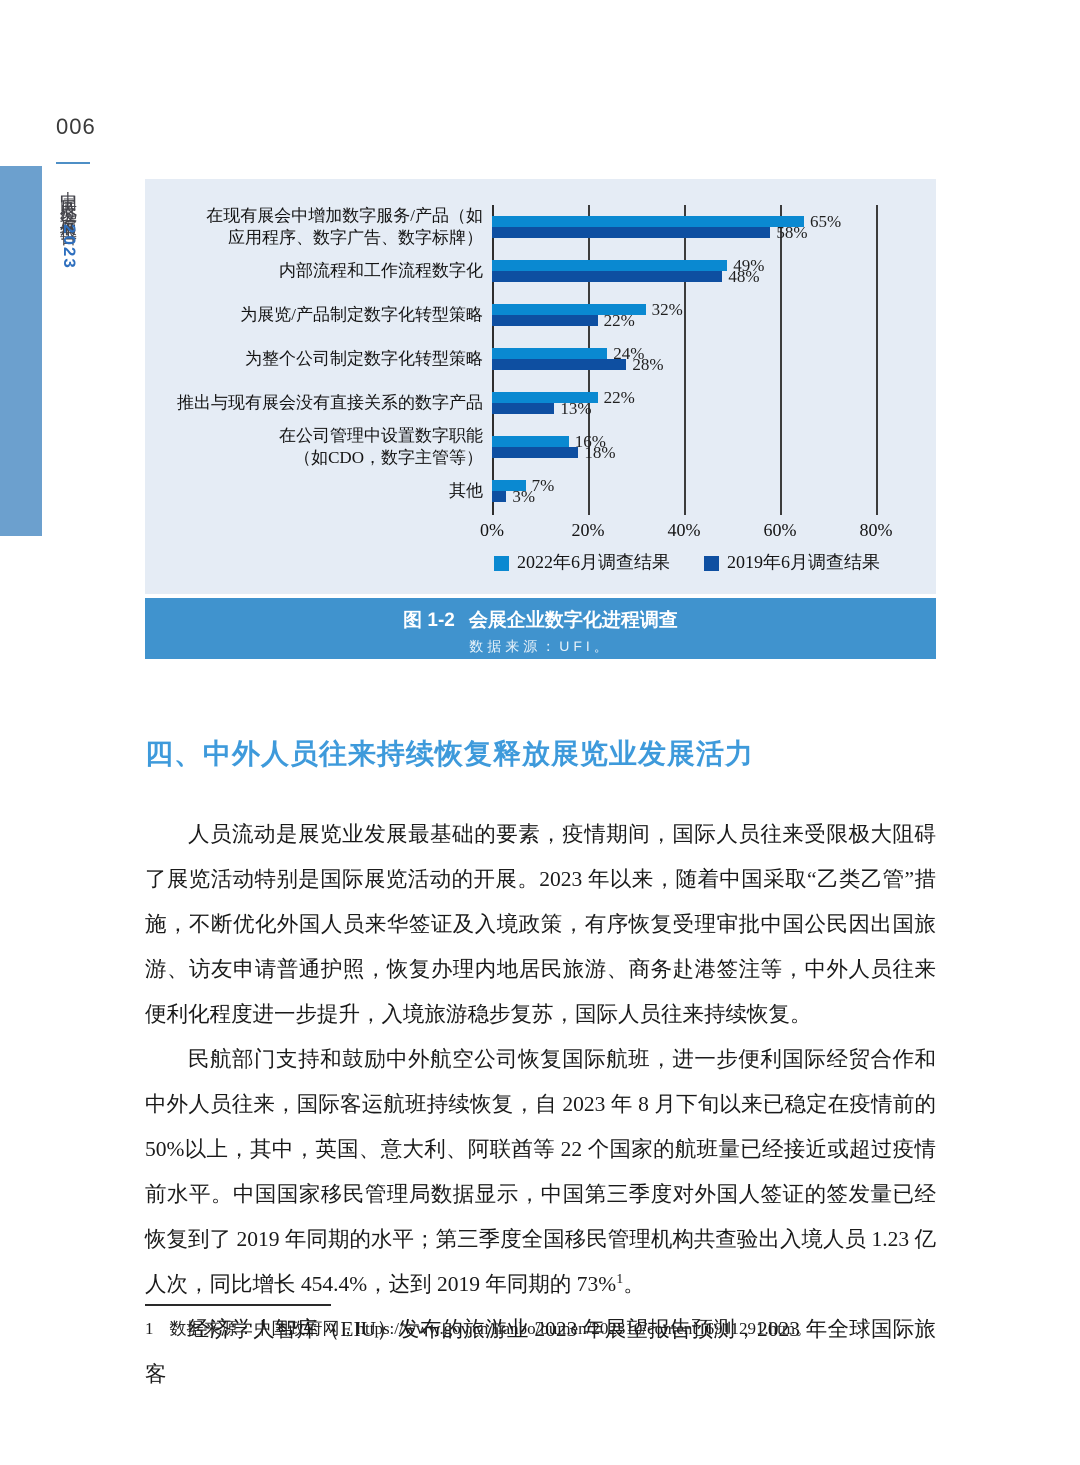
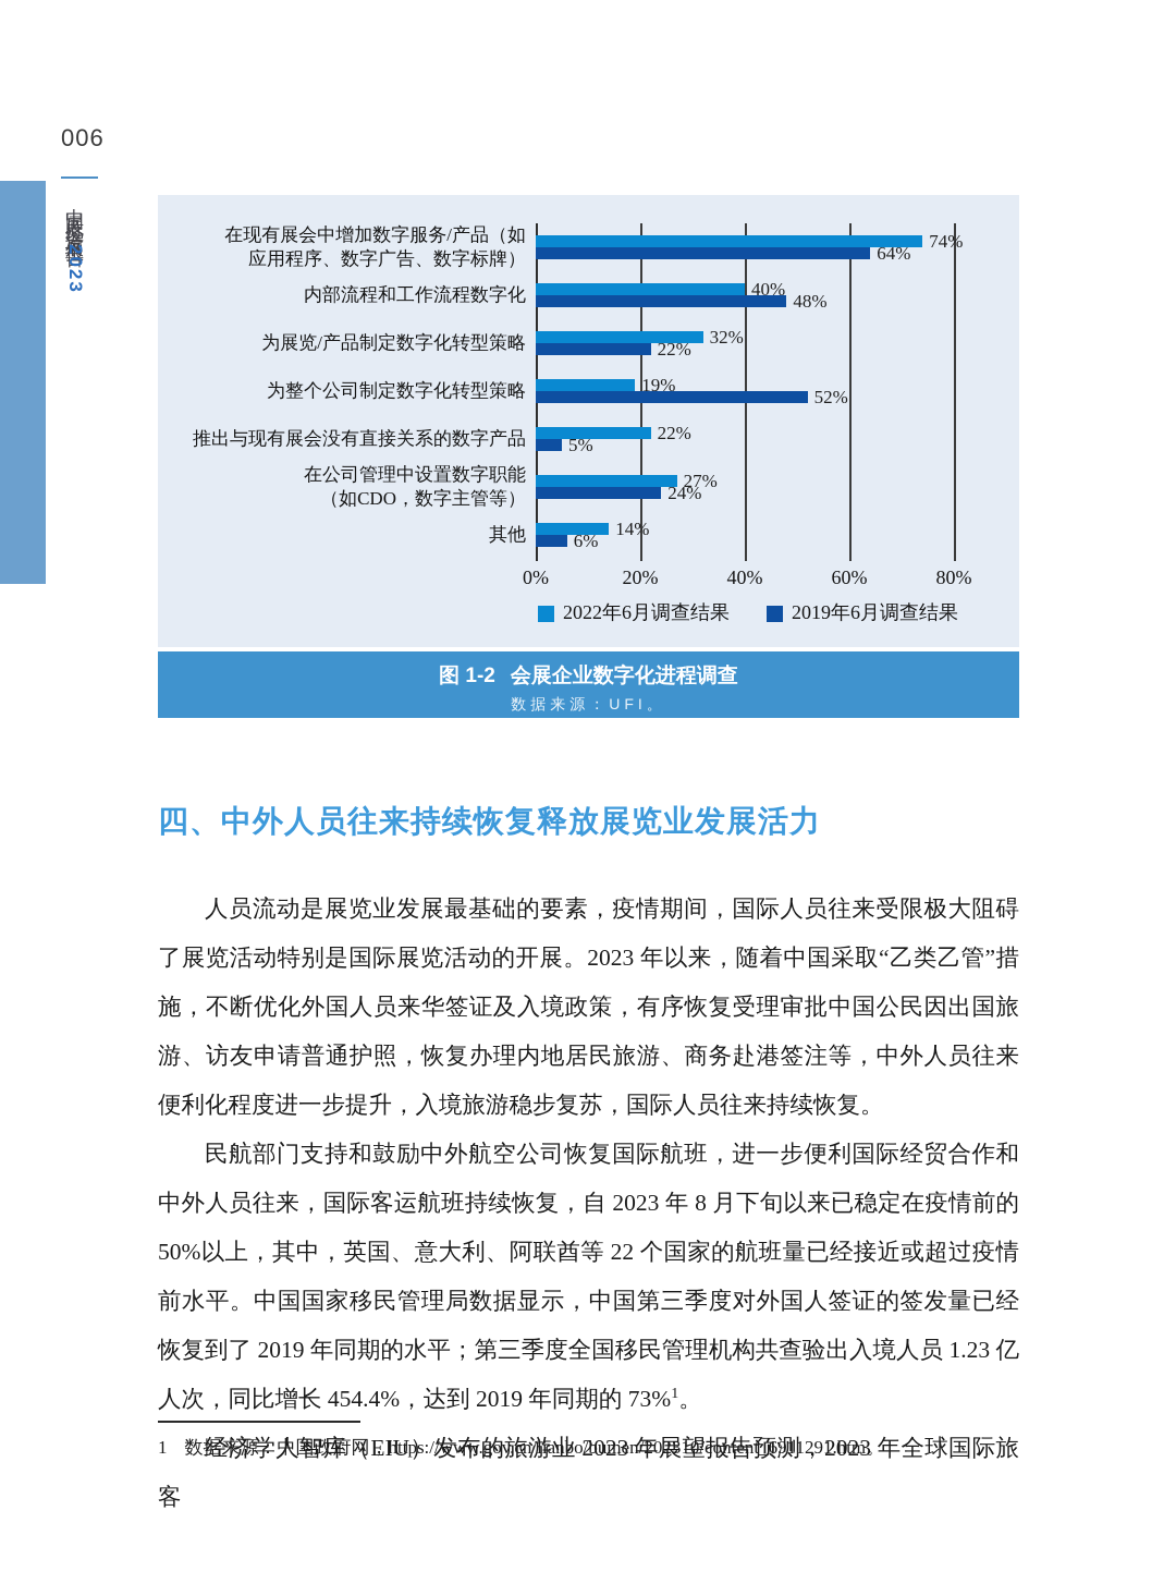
2022年6月调查结果/在现有展会中增加数字服务/产品（如应用程序、数字广告、数字标牌）: 65% -> 74%
2019年6月调查结果/在现有展会中增加数字服务/产品（如应用程序、数字广告、数字标牌）: 58% -> 64%
2022年6月调查结果/内部流程和工作流程数字化: 49% -> 40%
2022年6月调查结果/为整个公司制定数字化转型策略: 24% -> 19%
2019年6月调查结果/为整个公司制定数字化转型策略: 28% -> 52%
2019年6月调查结果/推出与现有展会没有直接关系的数字产品: 13% -> 5%
2022年6月调查结果/在公司管理中设置数字职能（如CDO，数字主管等）: 16% -> 27%
2019年6月调查结果/在公司管理中设置数字职能（如CDO，数字主管等）: 18% -> 24%
2022年6月调查结果/其他: 7% -> 14%
2019年6月调查结果/其他: 3% -> 6%
